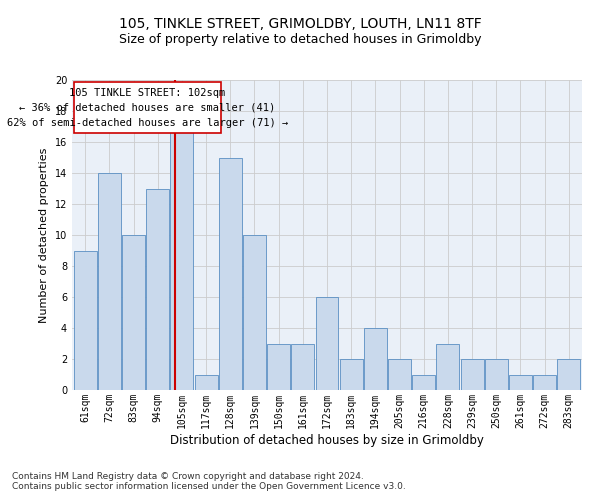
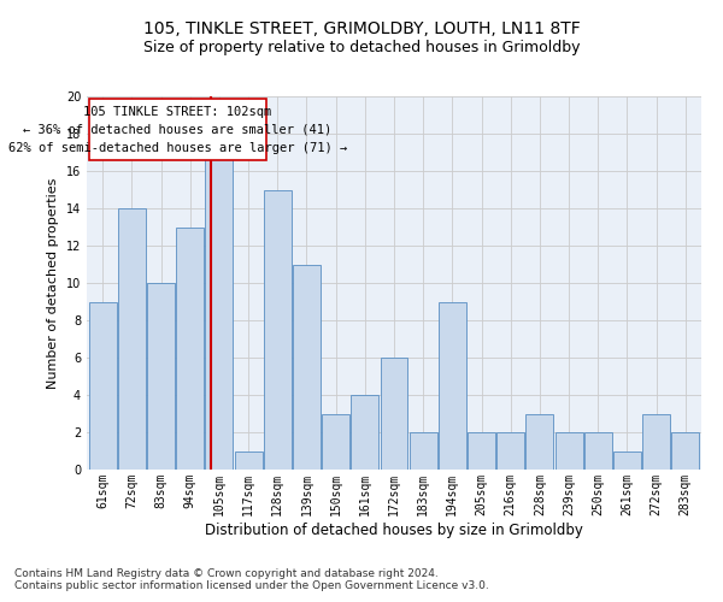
139sqm: 10 -> 11
161sqm: 3 -> 4
194sqm: 4 -> 9
216sqm: 1 -> 2
272sqm: 1 -> 3
